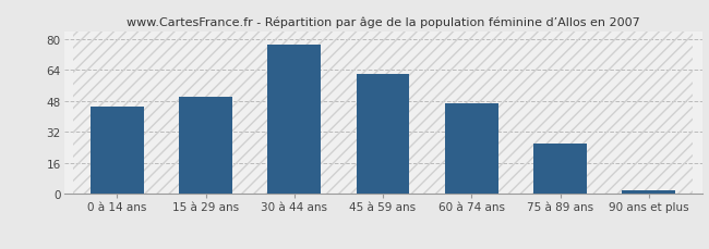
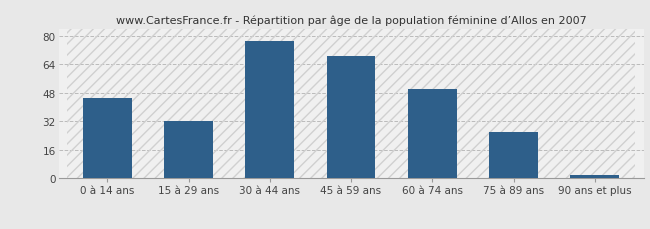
15 à 29 ans: 50 -> 32
45 à 59 ans: 62 -> 69
60 à 74 ans: 47 -> 50
